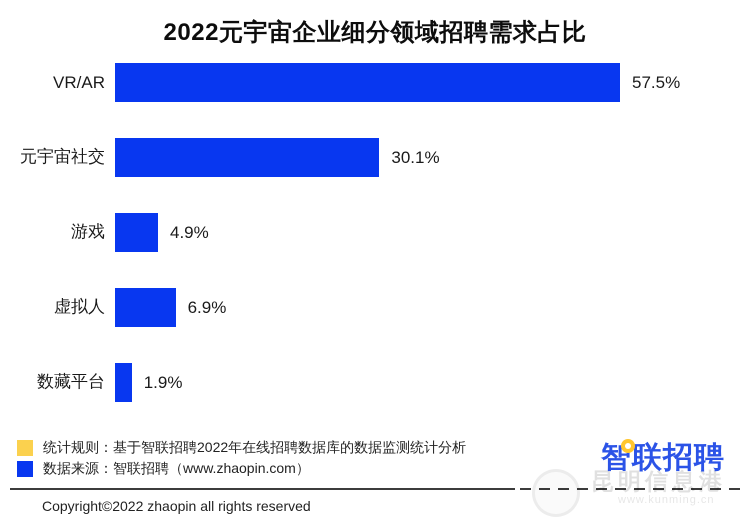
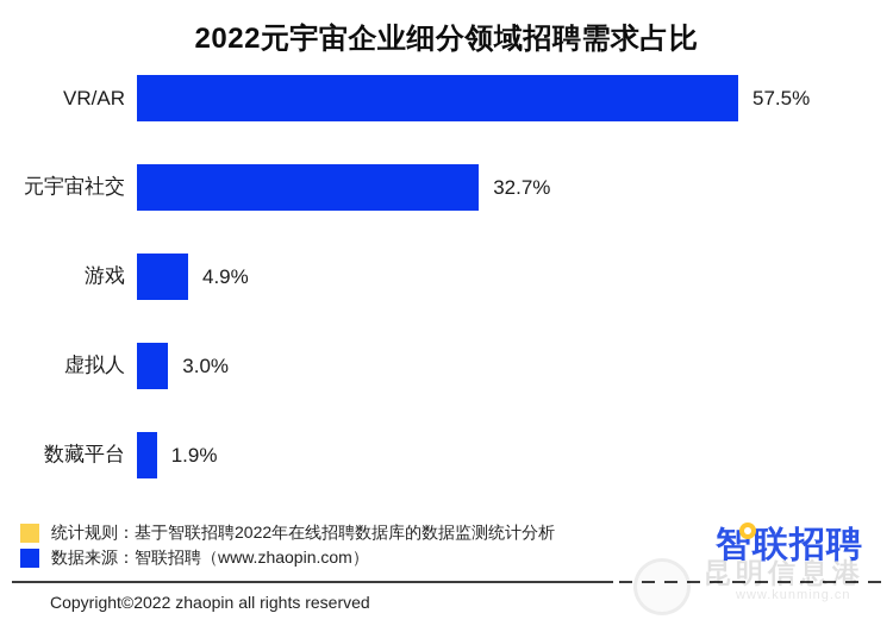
元宇宙社交: 30.1% -> 32.7%
虚拟人: 6.9% -> 3.0%
